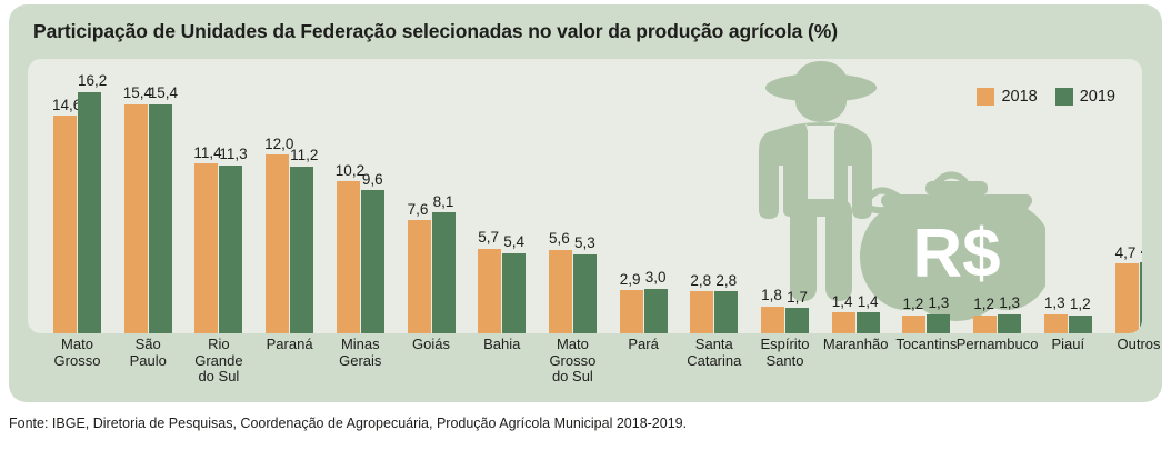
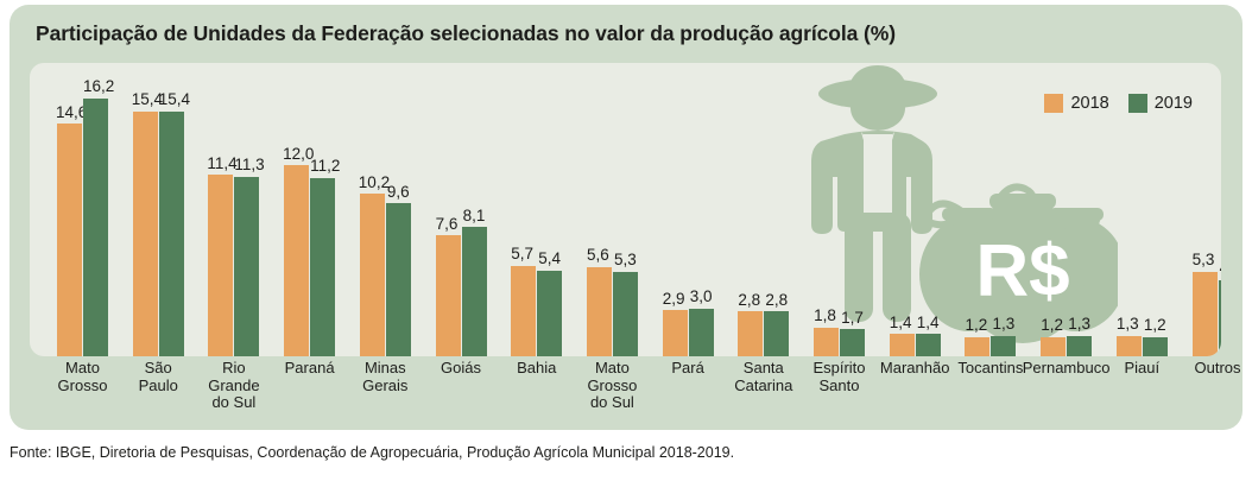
2018/Outros: 4,7 -> 5,3
